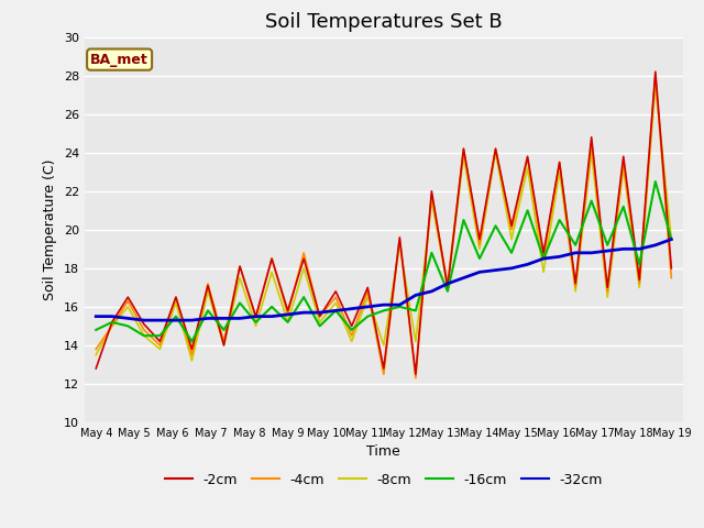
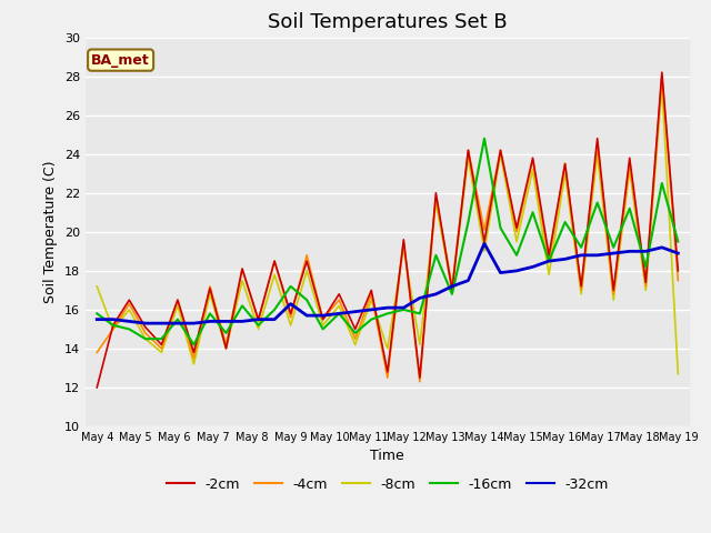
-2cm/May 4: 12.8 -> 12.0
-8cm/May 4: 13.5 -> 17.2
-16cm/May 4: 14.8 -> 15.8
-16cm/May 9: 15.2 -> 17.2
-32cm/May 9: 15.6 -> 16.3
-4cm/May 14: 19.2 -> 20.1
-16cm/May 14: 18.5 -> 24.8
-32cm/May 14: 17.8 -> 19.4
-8cm/May 19: 19.5 -> 12.7
-32cm/May 19: 19.5 -> 18.9
